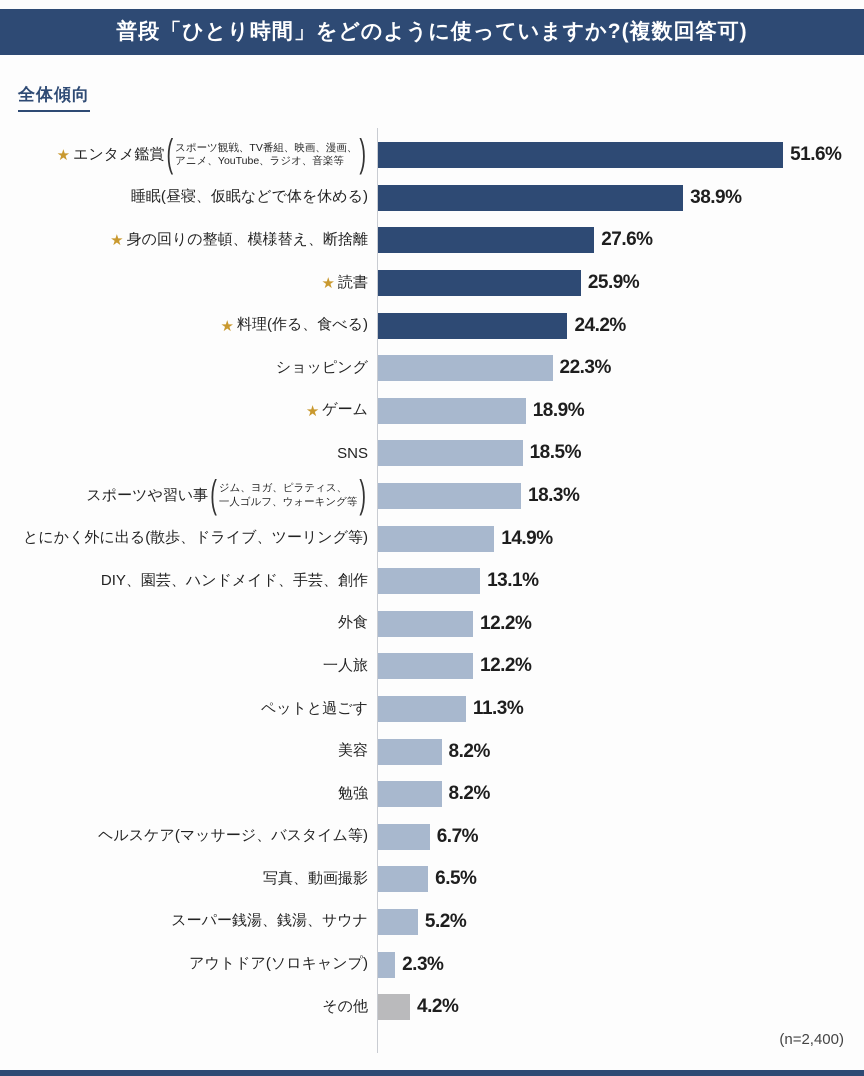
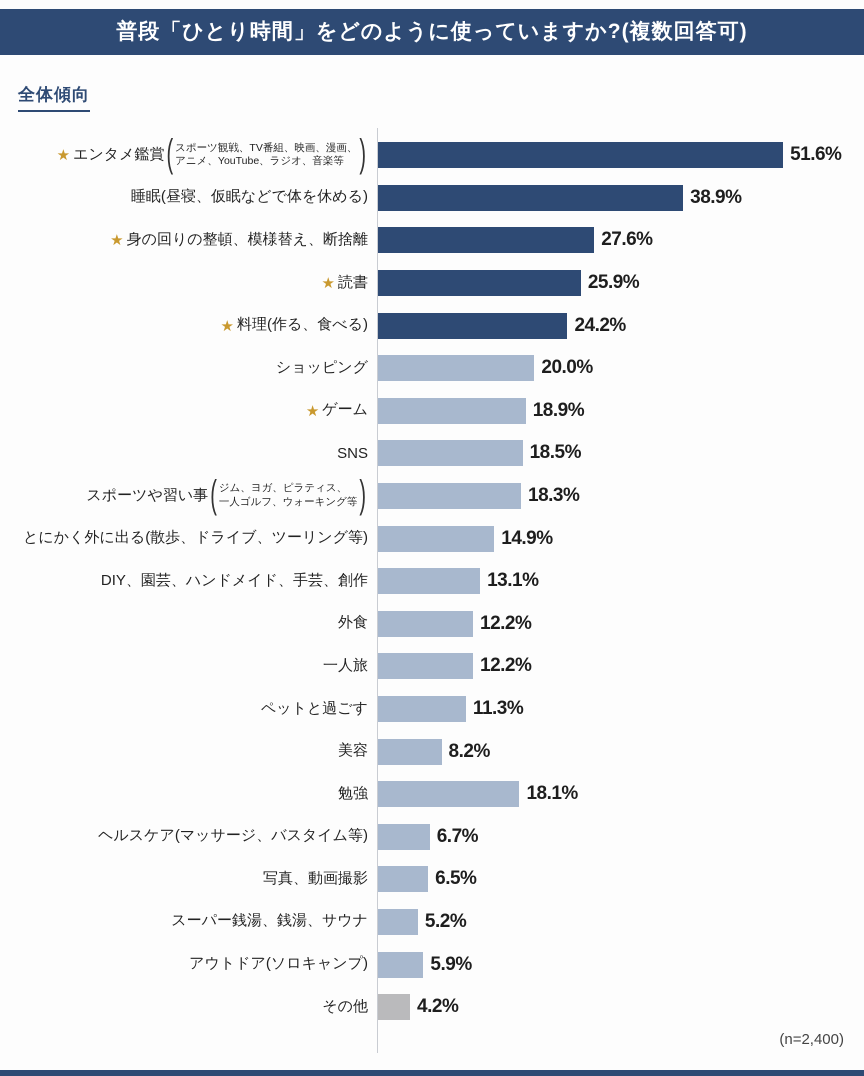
ショッピング: 22.3% -> 20.0%
勉強: 8.2% -> 18.1%
アウトドア(ソロキャンプ): 2.3% -> 5.9%
